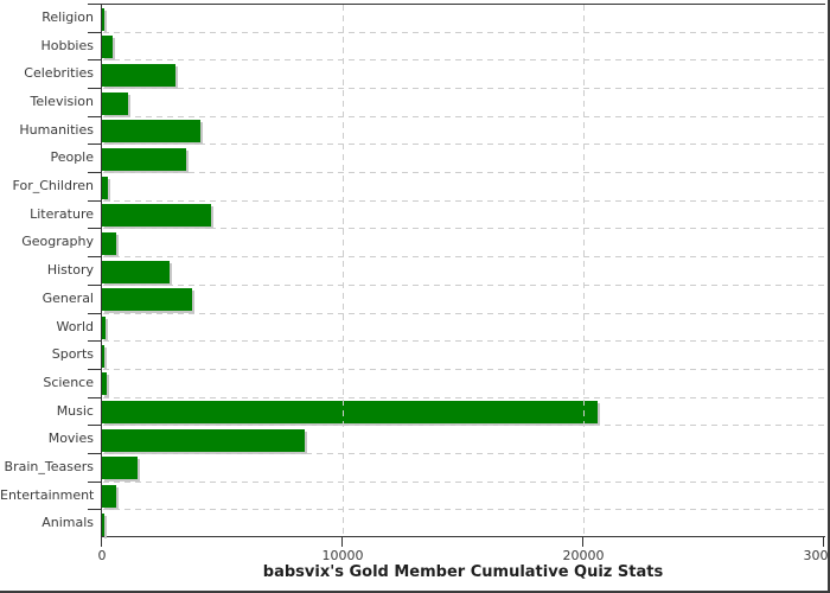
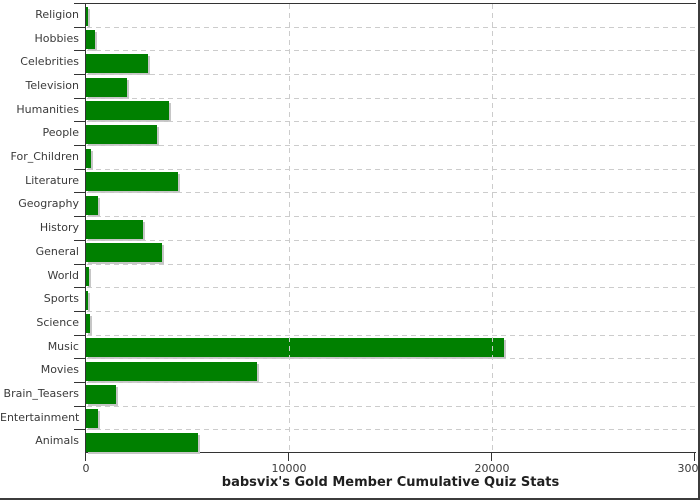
Television: 1100 -> 2000
Animals: 100 -> 5500
